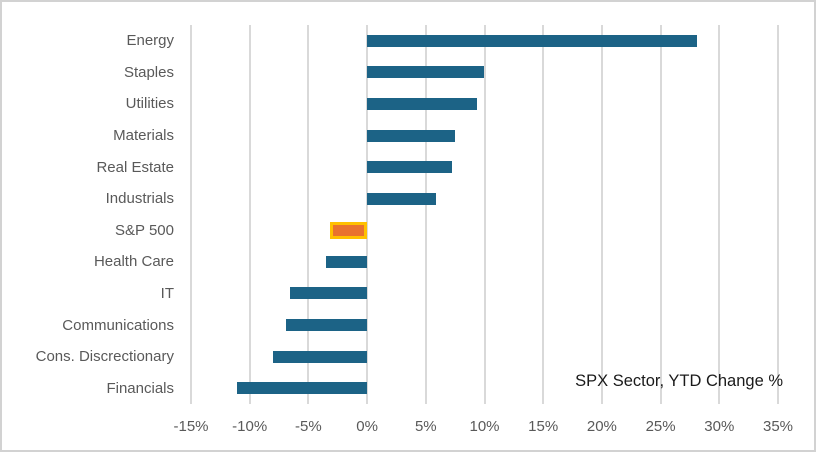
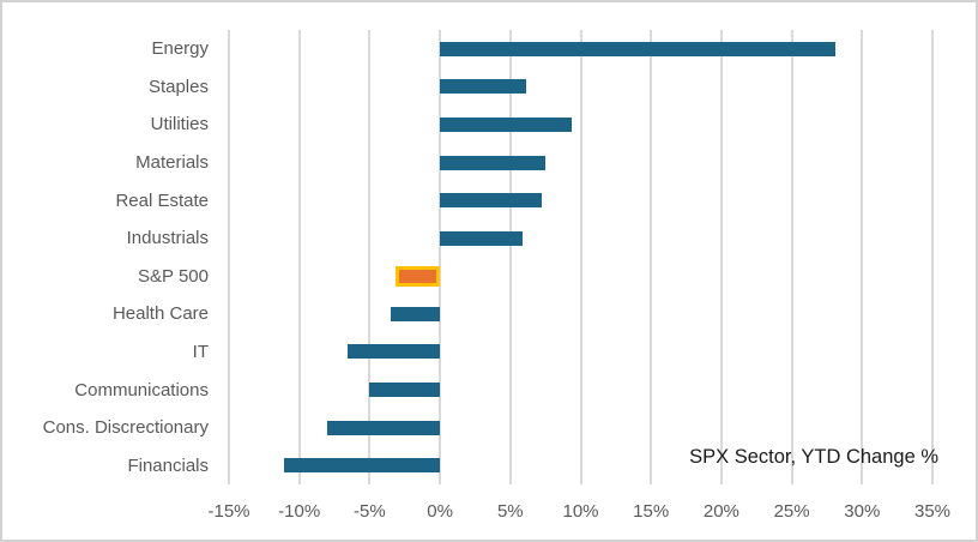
Staples: 10.0% -> 6.1%
Communications: -6.9% -> -5.0%
